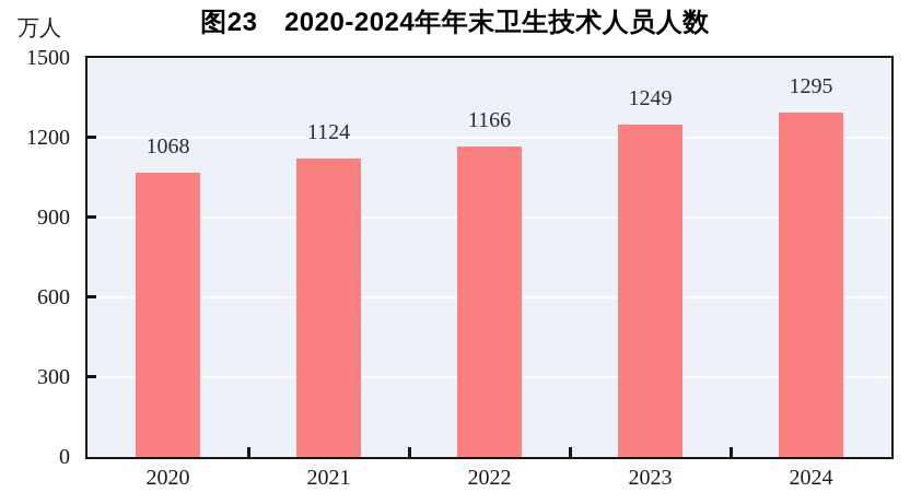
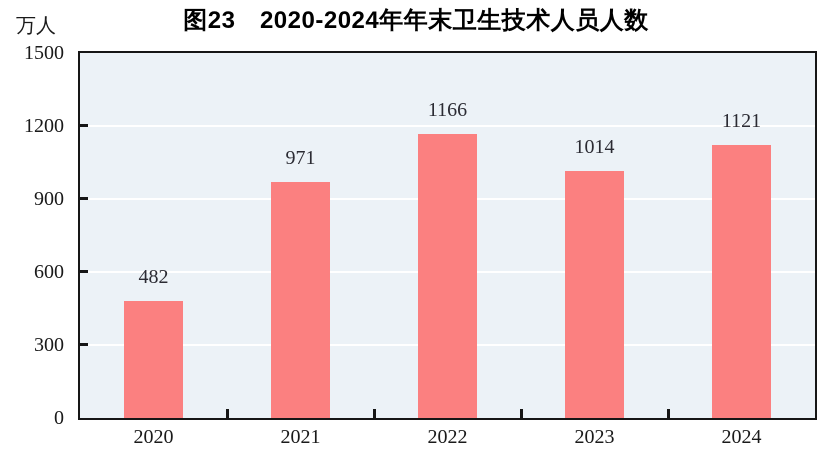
2020: 1068 -> 482
2021: 1124 -> 971
2023: 1249 -> 1014
2024: 1295 -> 1121
